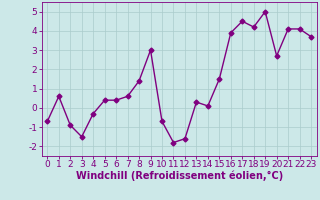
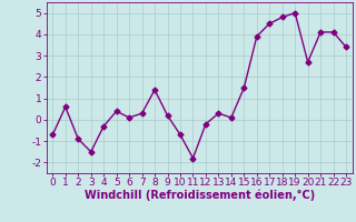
6: 0.4 -> 0.1
7: 0.6 -> 0.3
9: 3.0 -> 0.2
12: -1.6 -> -0.2
18: 4.2 -> 4.8
23: 3.7 -> 3.4
